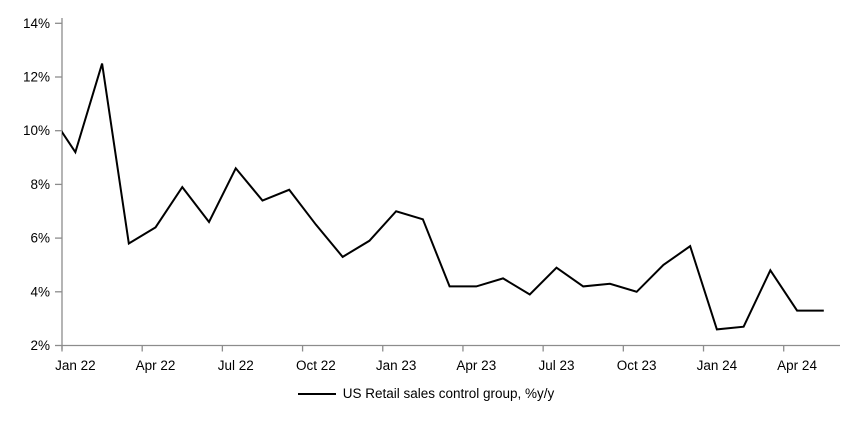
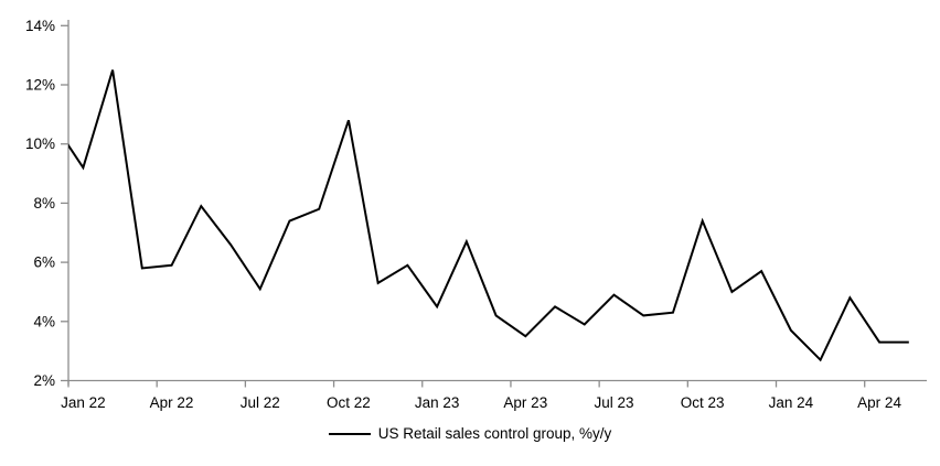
Apr 22: 6.4% -> 5.9%
Jul 22: 8.6% -> 5.1%
Oct 22: 6.5% -> 10.8%
Jan 23: 7.0% -> 4.5%
Apr 23: 4.2% -> 3.5%
Oct 23: 4.0% -> 7.4%
Jan 24: 2.6% -> 3.7%
